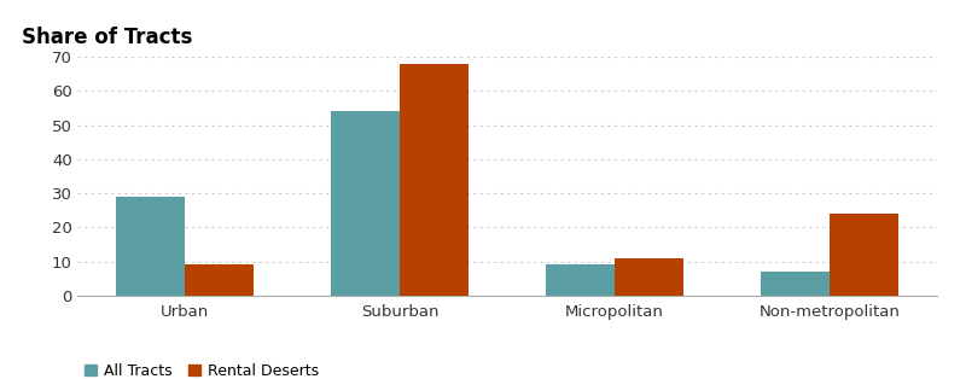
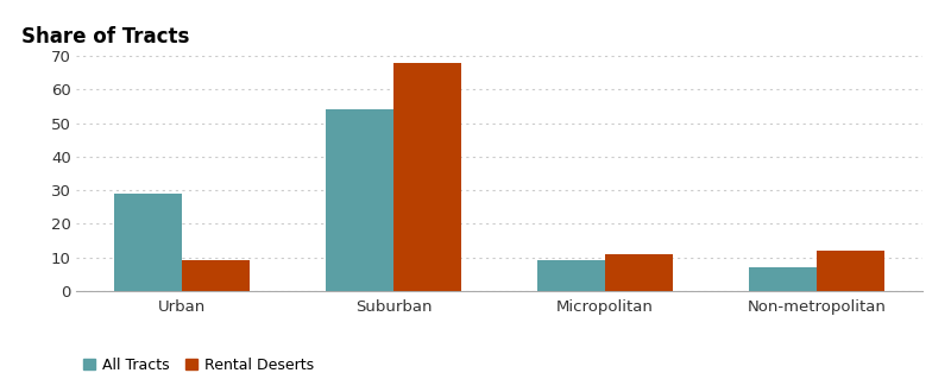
Rental Deserts/Non-metropolitan: 24 -> 12
